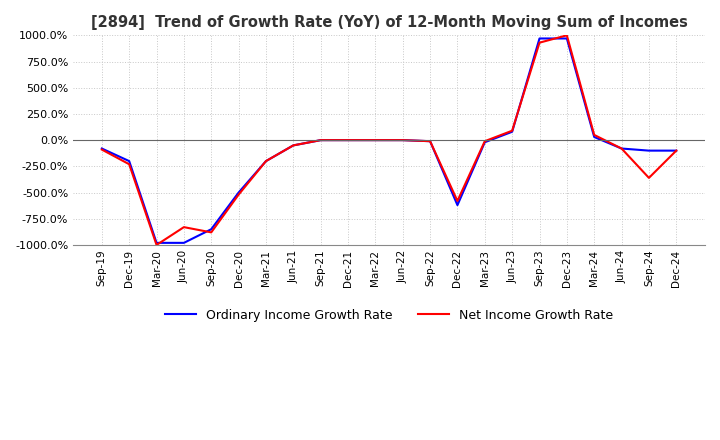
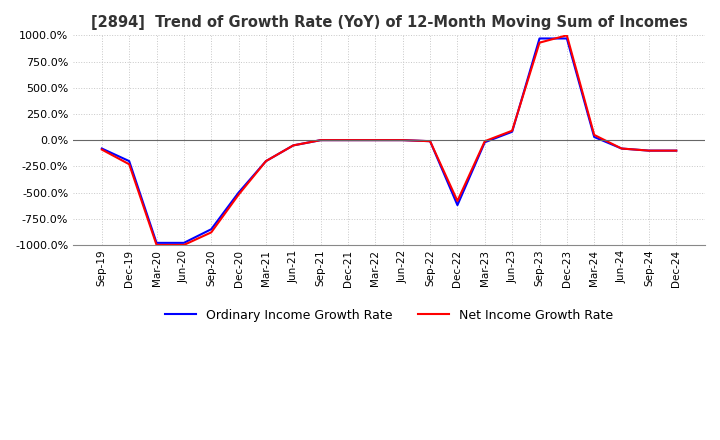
Net Income Growth Rate/Jun-20: -830% -> -1000%
Net Income Growth Rate/Sep-24: -360% -> -100%
